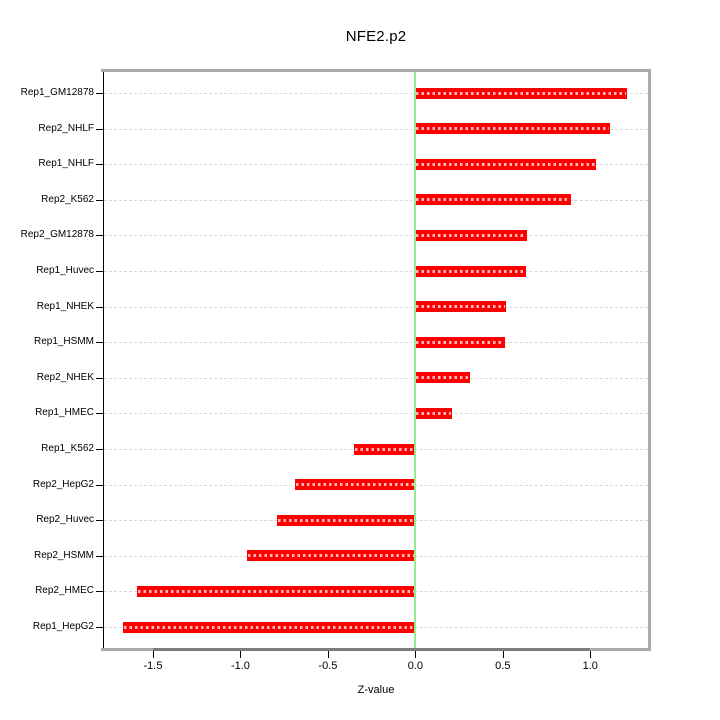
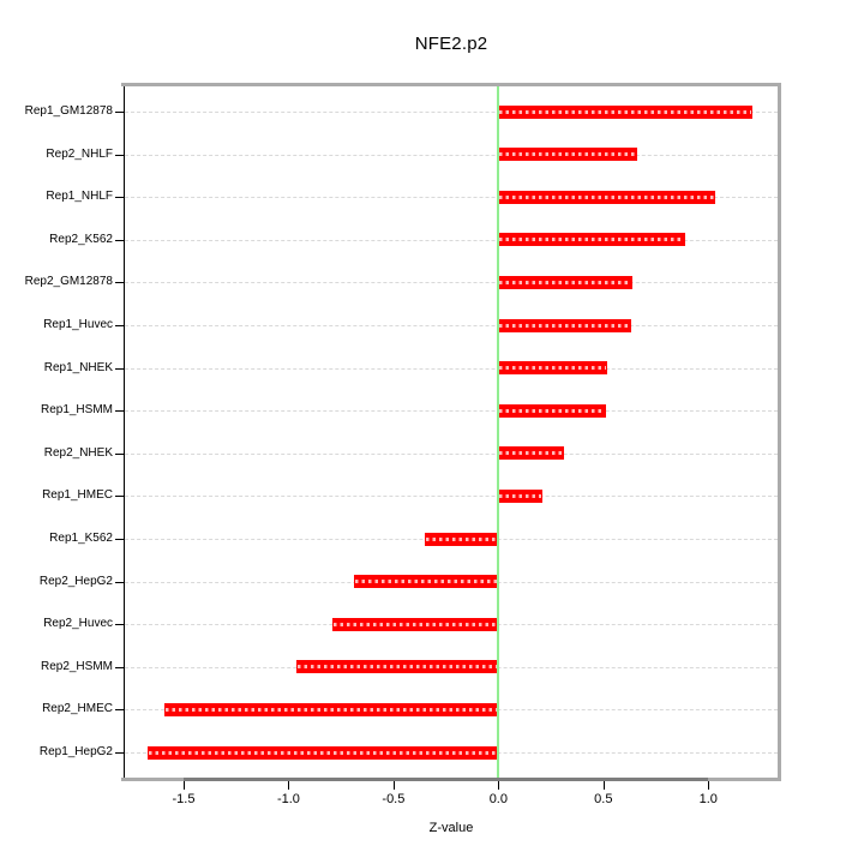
Rep2_NHLF: 1.11 -> 0.66
